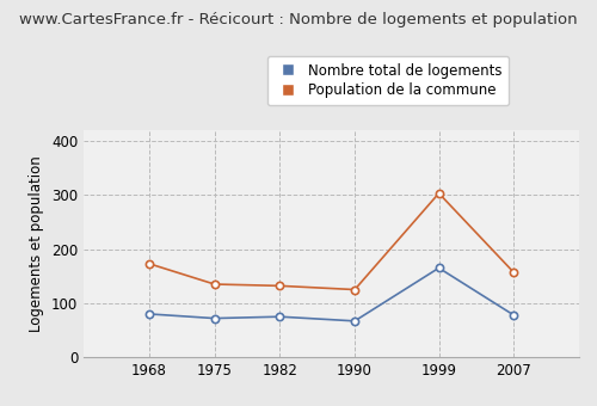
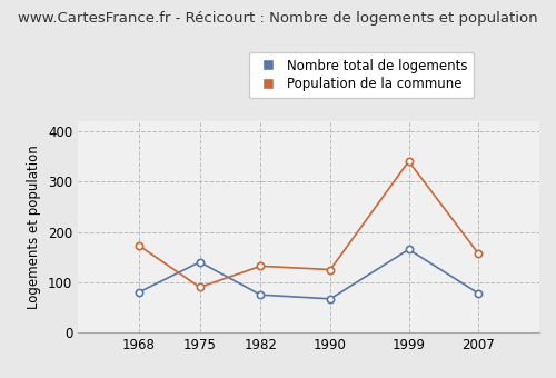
Nombre total de logements/1975: 72 -> 140
Population de la commune/1975: 135 -> 90
Population de la commune/1999: 303 -> 340
